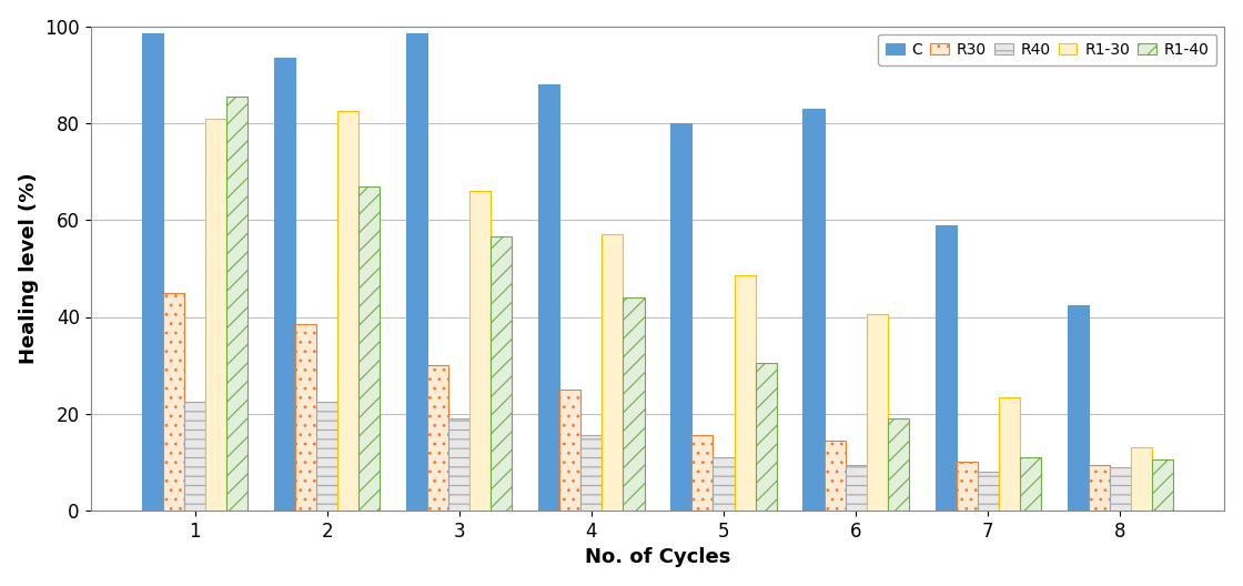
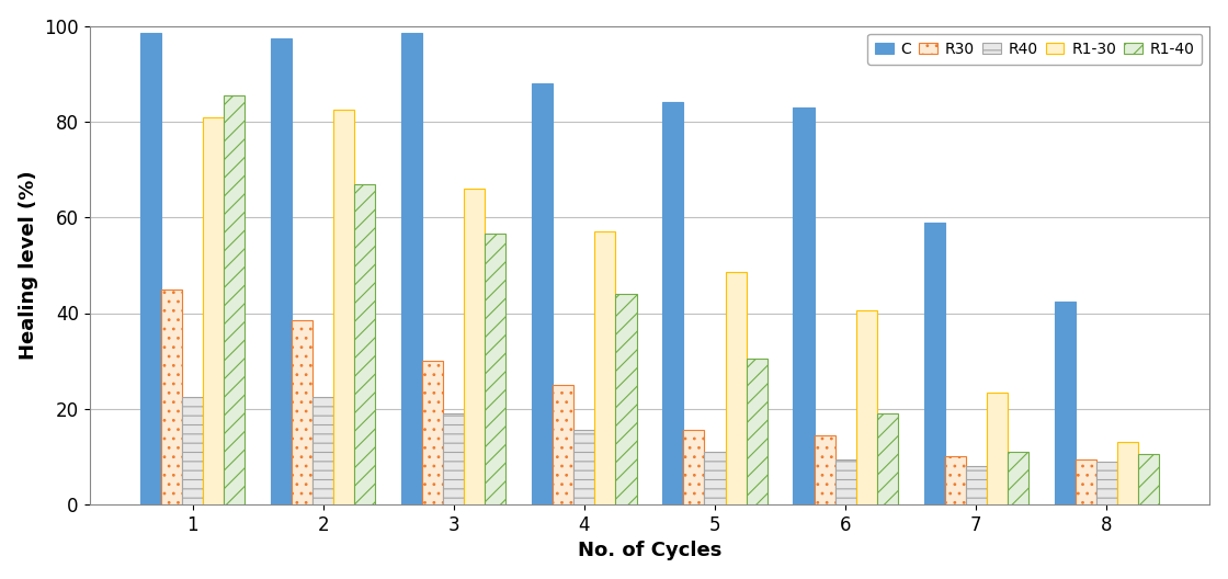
C/2: 93.5 -> 97.5
C/5: 80.0 -> 84.0
